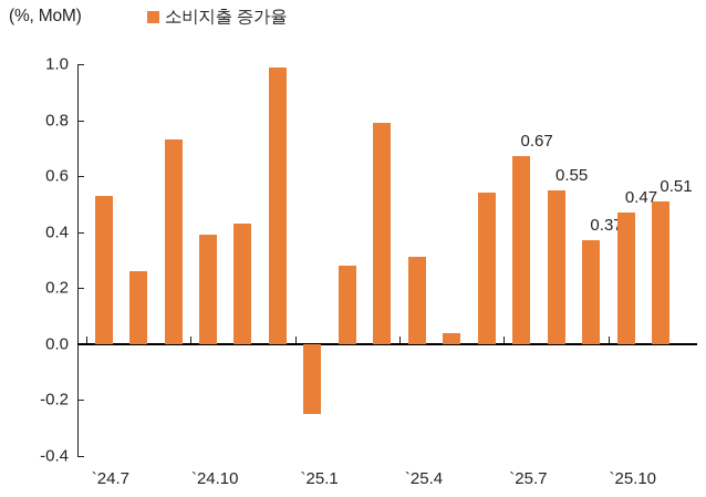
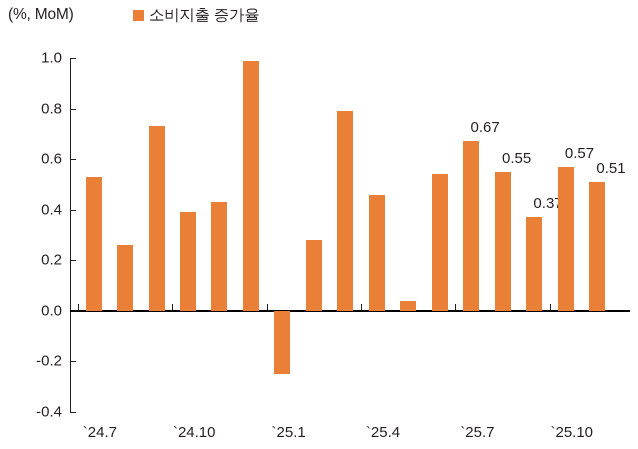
`25.4: 0.31 -> 0.46
`25.10: 0.47 -> 0.57
